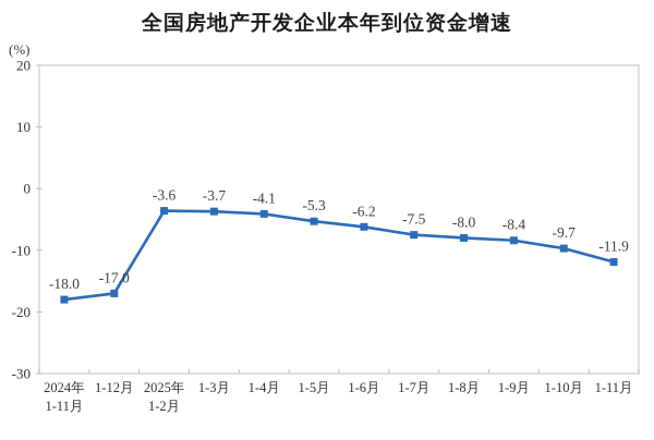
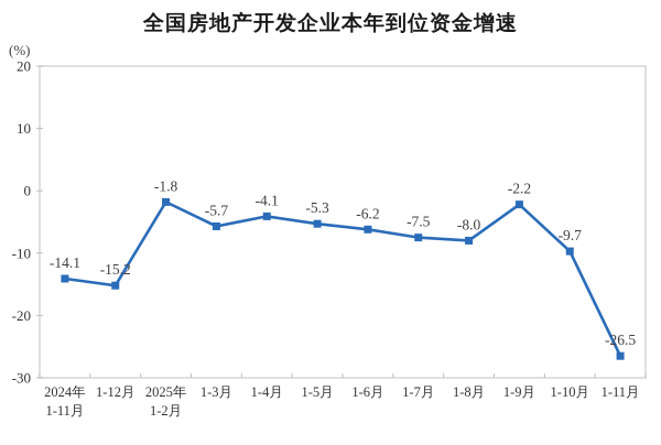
2024年 1-11月: -18.0 -> -14.1
1-12月: -17.0 -> -15.2
2025年 1-2月: -3.6 -> -1.8
1-3月: -3.7 -> -5.7
1-9月: -8.4 -> -2.2
1-11月: -11.9 -> -26.5
